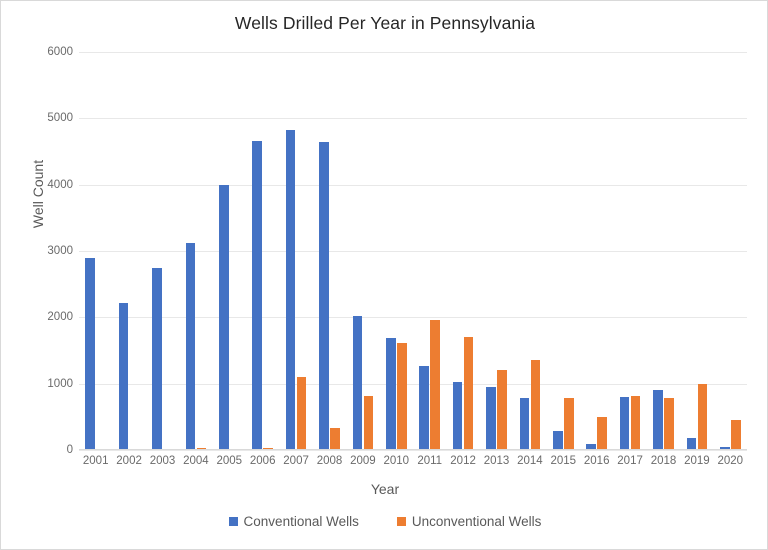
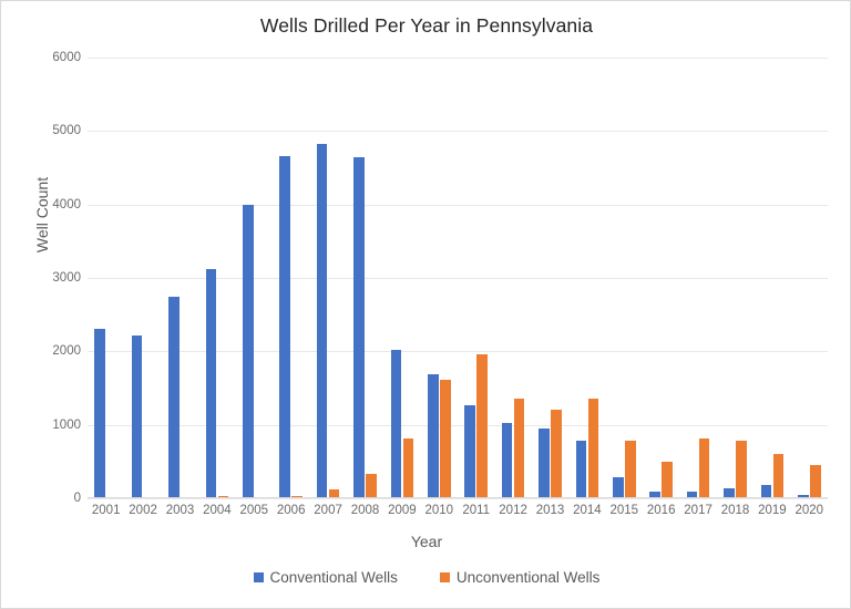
Conventional Wells/2001: 2900 -> 2300
Unconventional Wells/2007: 1100 -> 100
Unconventional Wells/2012: 1700 -> 1400
Conventional Wells/2017: 800 -> 100
Conventional Wells/2018: 900 -> 100
Unconventional Wells/2019: 1000 -> 600
